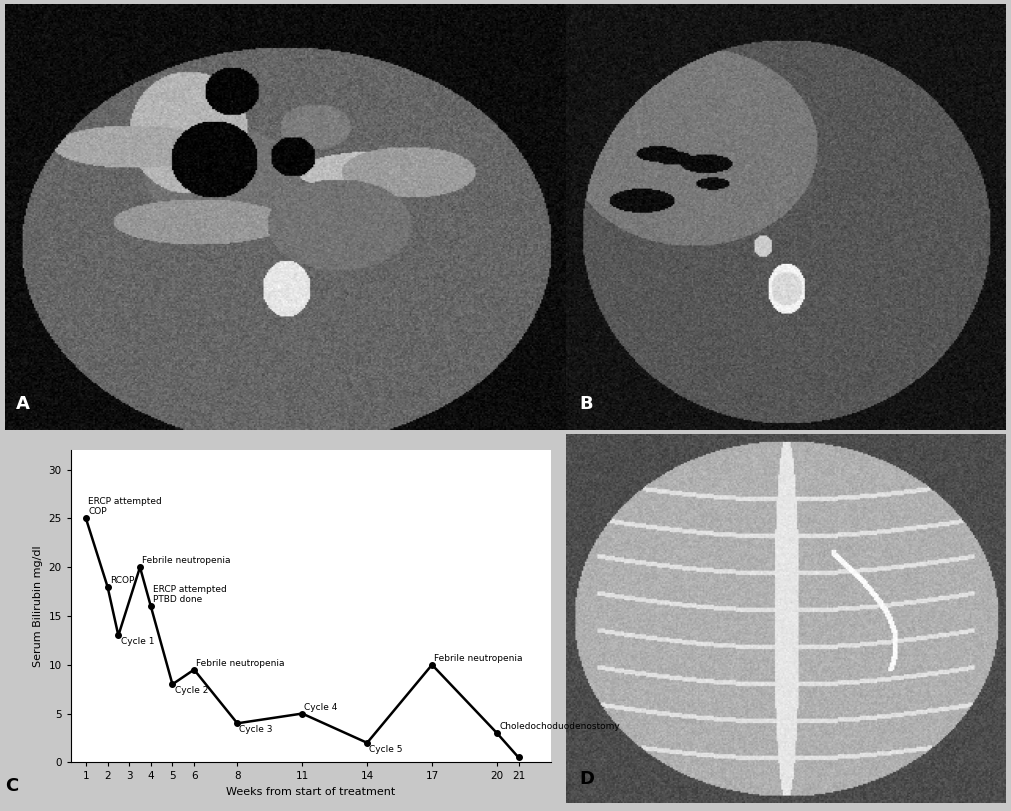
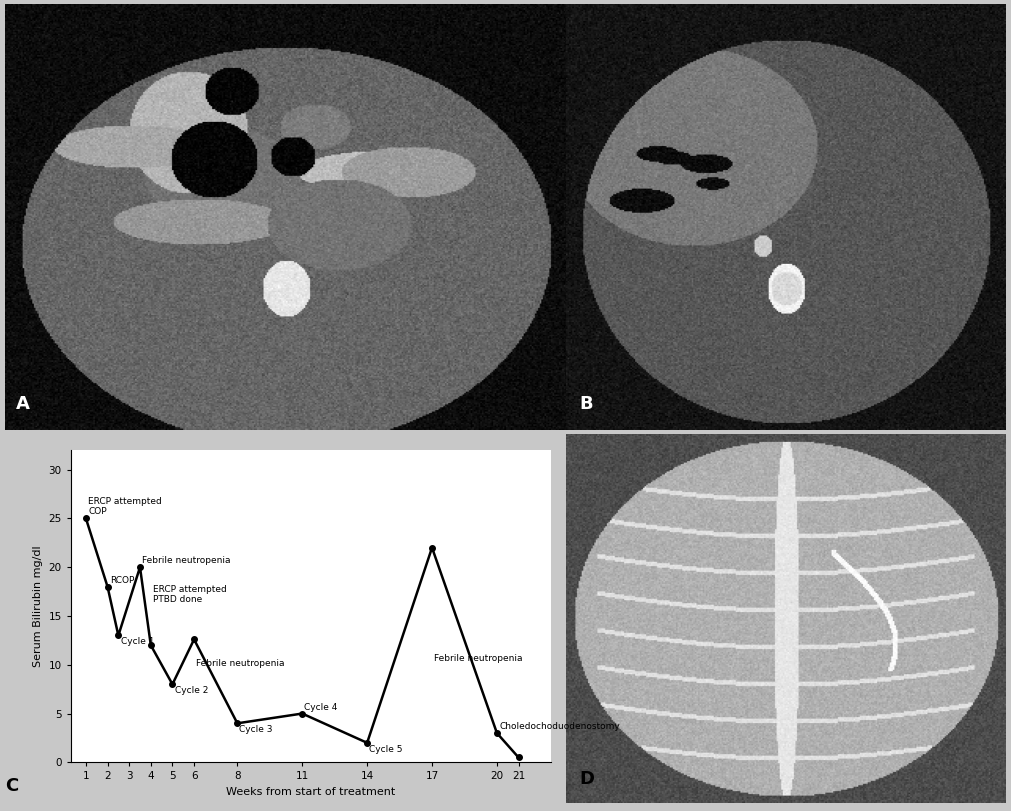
4: 16.0 -> 12.0
6: 9.5 -> 12.6
17: 10.0 -> 22.0
